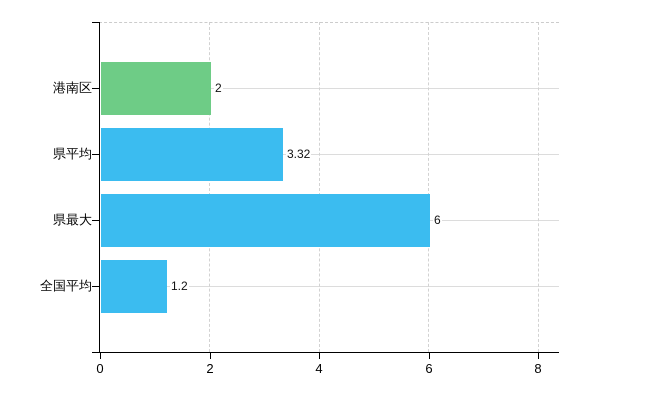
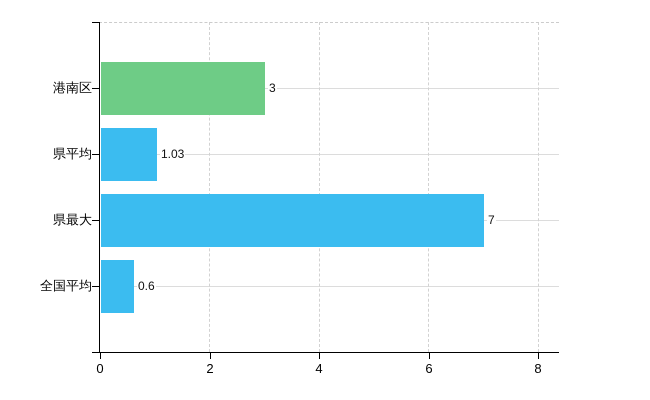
港南区: 2 -> 3
県平均: 3.32 -> 1.03
県最大: 6 -> 7
全国平均: 1.2 -> 0.6
